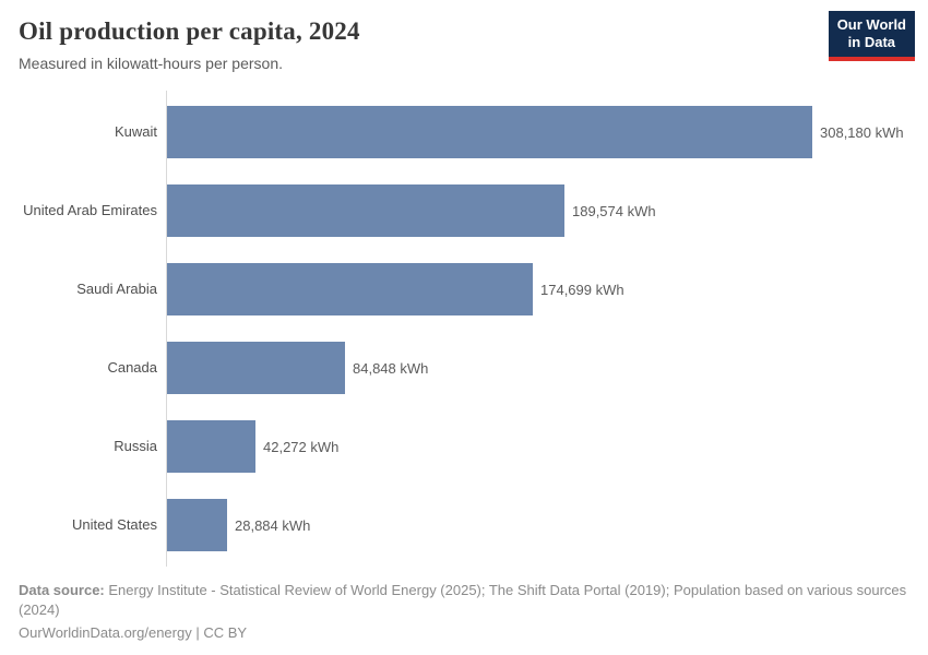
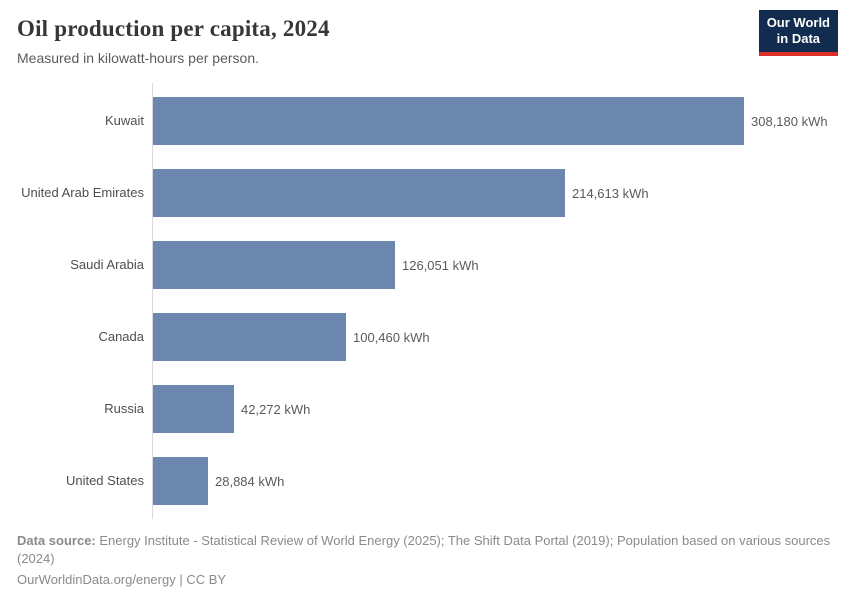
United Arab Emirates: 189,574 -> 214,613
Saudi Arabia: 174,699 -> 126,051
Canada: 84,848 -> 100,460
